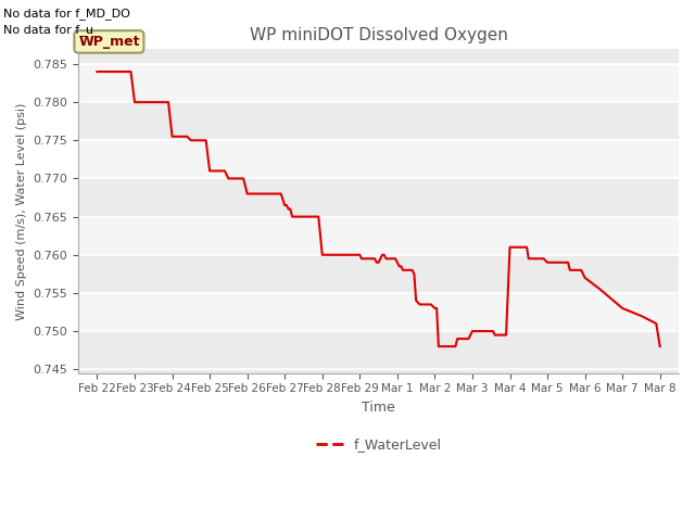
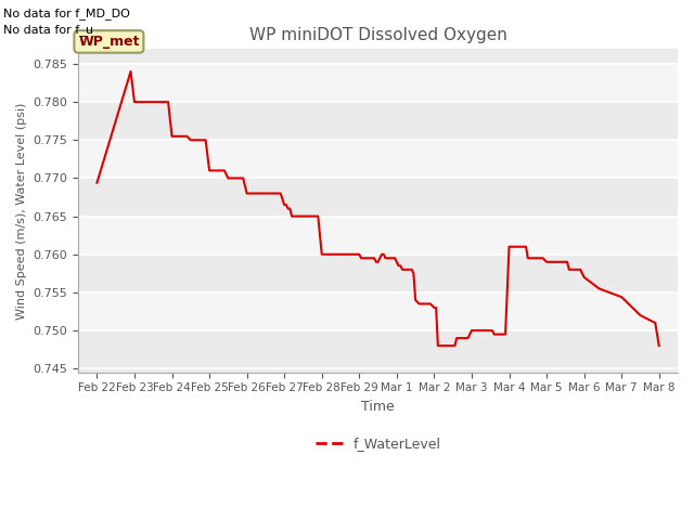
Feb 22: 0.7840 -> 0.7694
Mar 7: 0.7530 -> 0.7544
